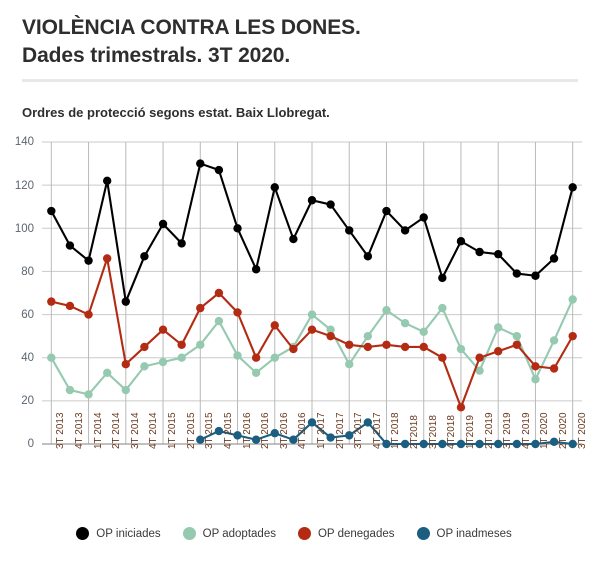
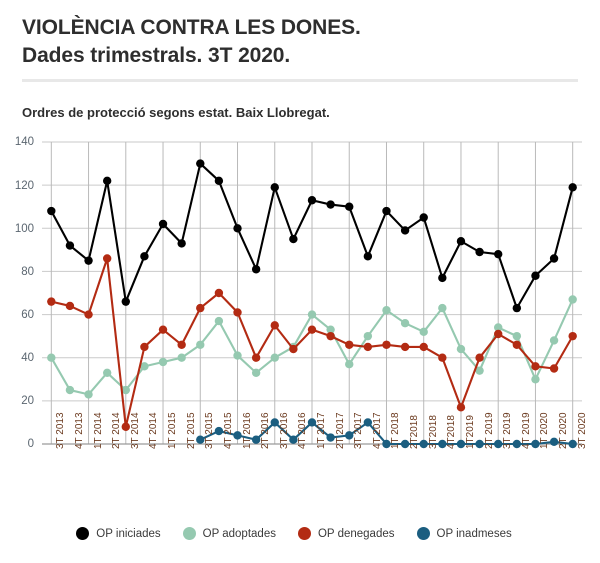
OP denegades/3T 2014: 37 -> 8
OP iniciades/4T 2015: 127 -> 122
OP inadmeses/3T 2016: 5 -> 10
OP iniciades/3T 2017: 99 -> 110
OP denegades/3T 2019: 43 -> 51
OP iniciades/4T 2019: 79 -> 63
